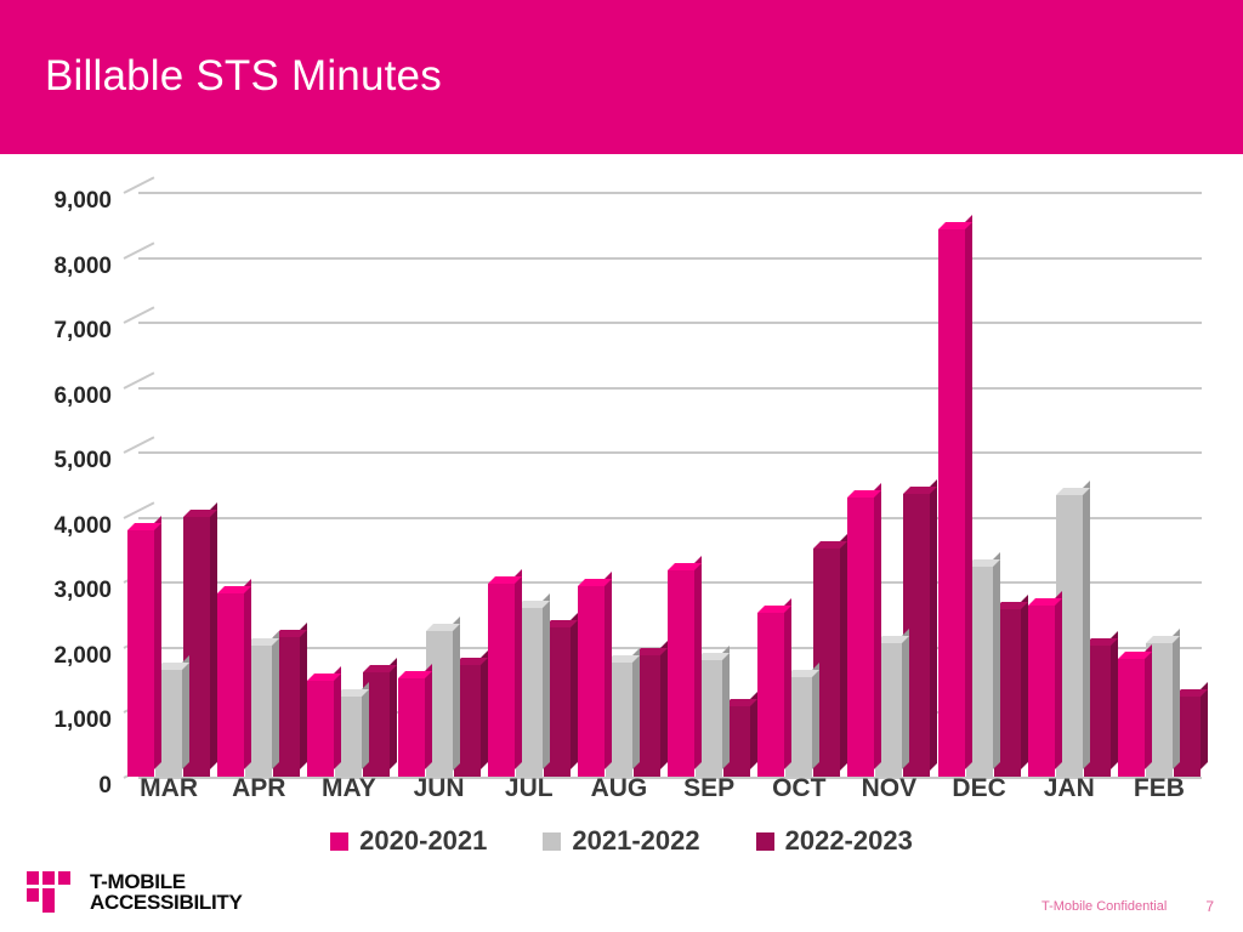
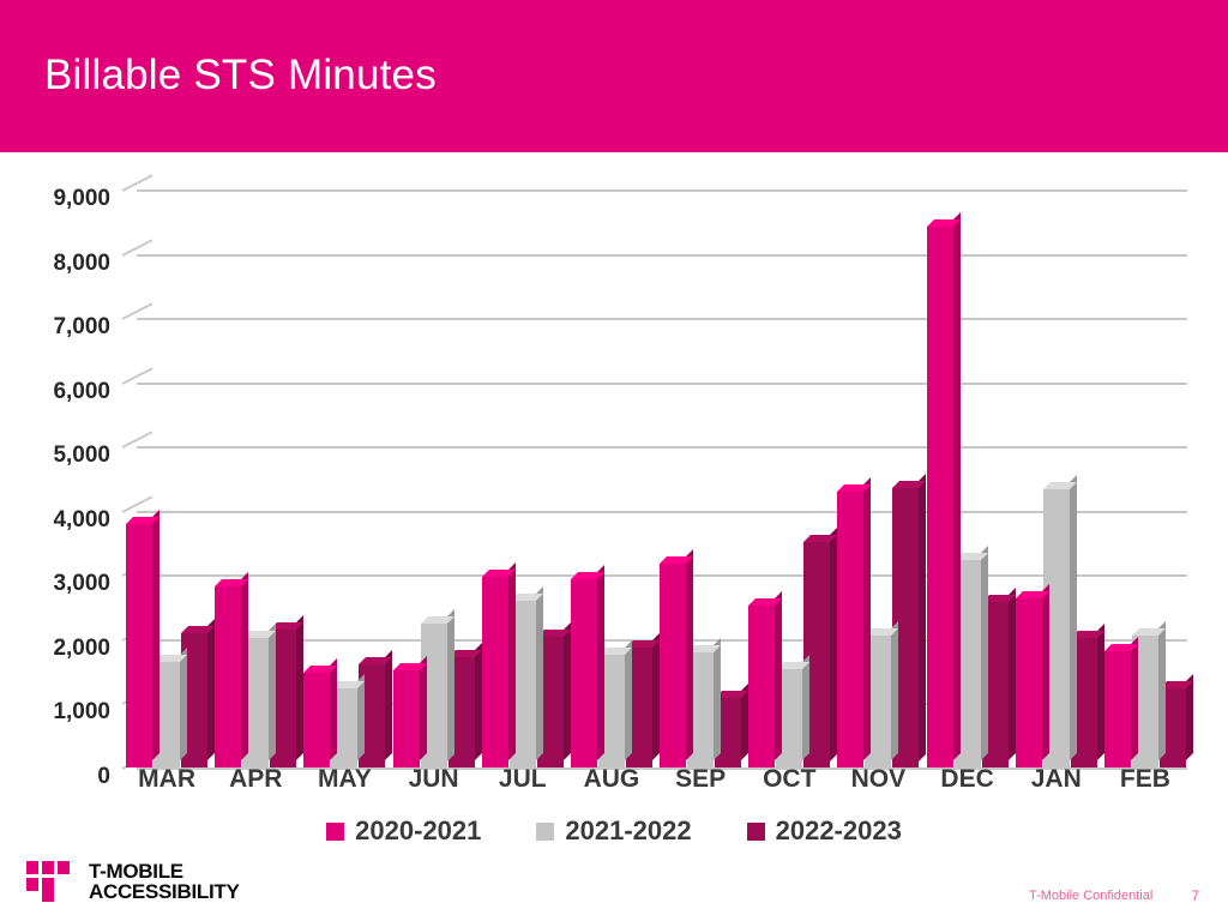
2022-2023/MAR: 4000 -> 2100
2022-2023/JUL: 2300 -> 2000
